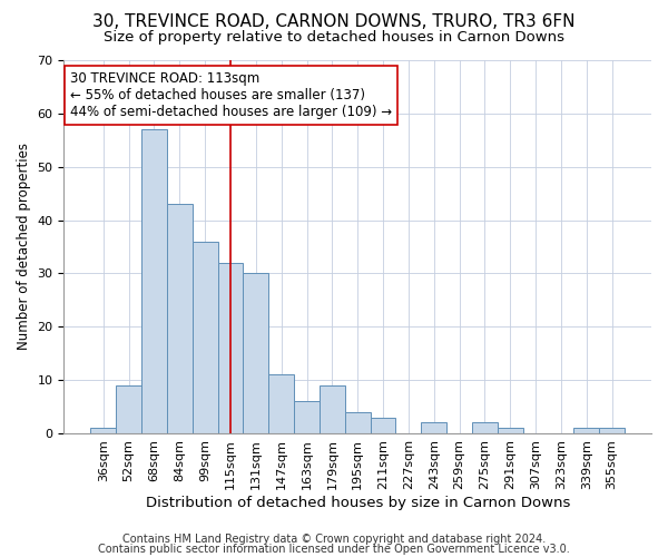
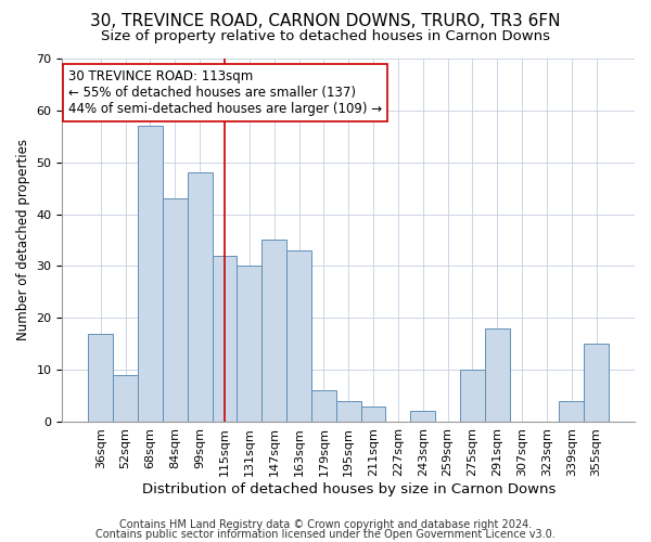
36sqm: 1 -> 17
99sqm: 36 -> 48
147sqm: 11 -> 35
163sqm: 6 -> 33
179sqm: 9 -> 6
275sqm: 2 -> 10
291sqm: 1 -> 18
339sqm: 1 -> 4
355sqm: 1 -> 15
